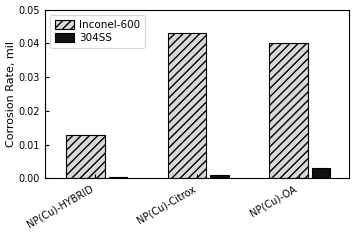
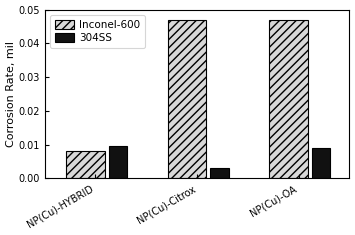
Inconel-600/NP(Cu)-HYBRID: 0.013 -> 0.008
304SS/NP(Cu)-HYBRID: 0.0005 -> 0.0095
Inconel-600/NP(Cu)-Citrox: 0.043 -> 0.047
304SS/NP(Cu)-Citrox: 0.0010 -> 0.0030
Inconel-600/NP(Cu)-OA: 0.040 -> 0.047
304SS/NP(Cu)-OA: 0.0030 -> 0.0090
